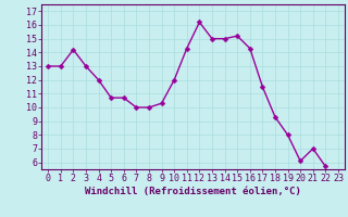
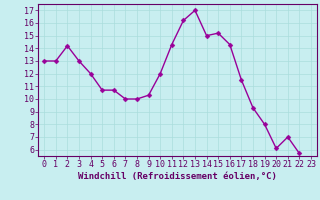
13: 15.0 -> 17.0
